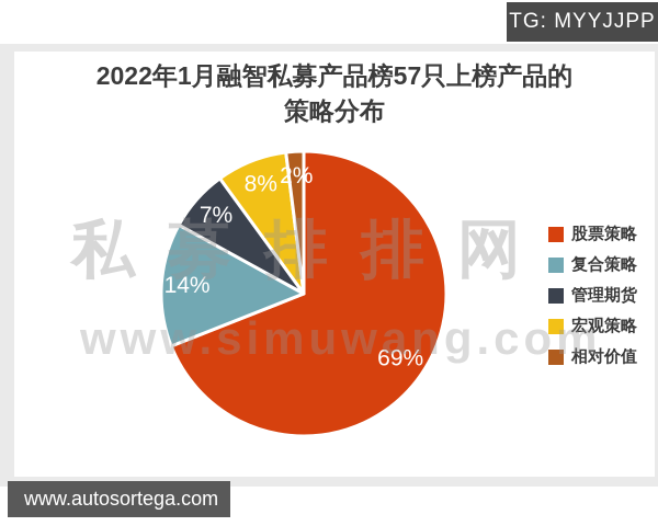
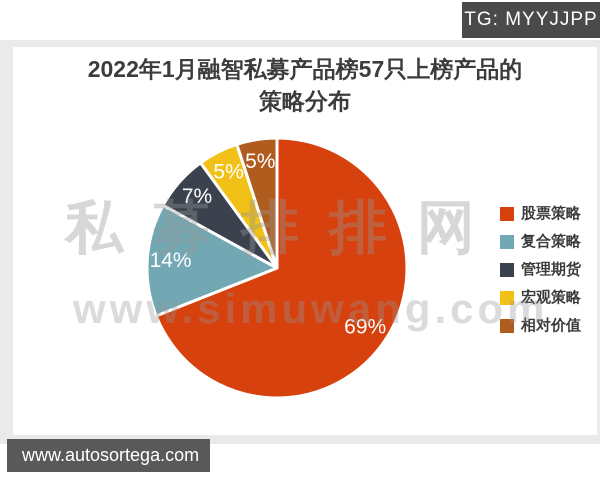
宏观策略: 8% -> 5%
相对价值: 2% -> 5%
